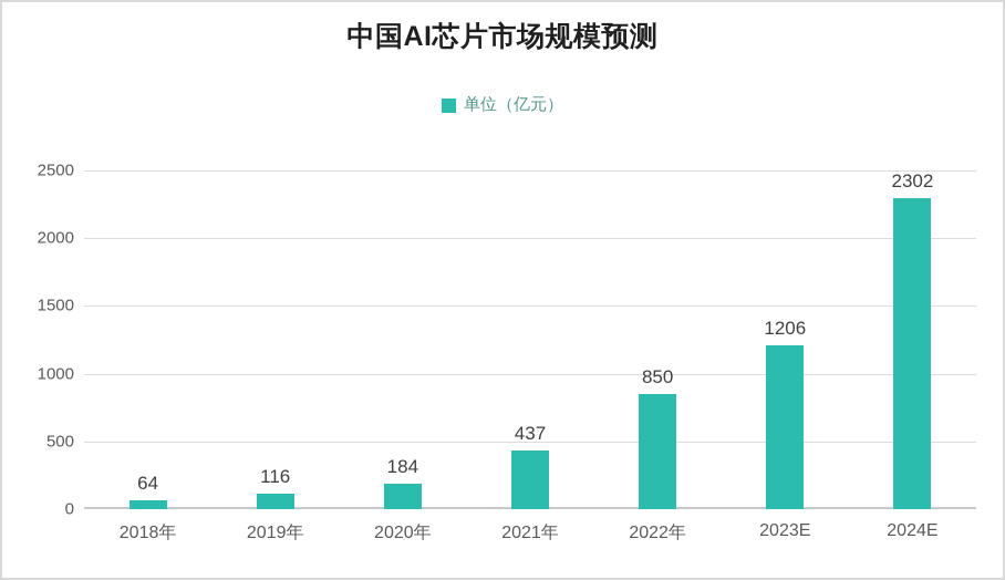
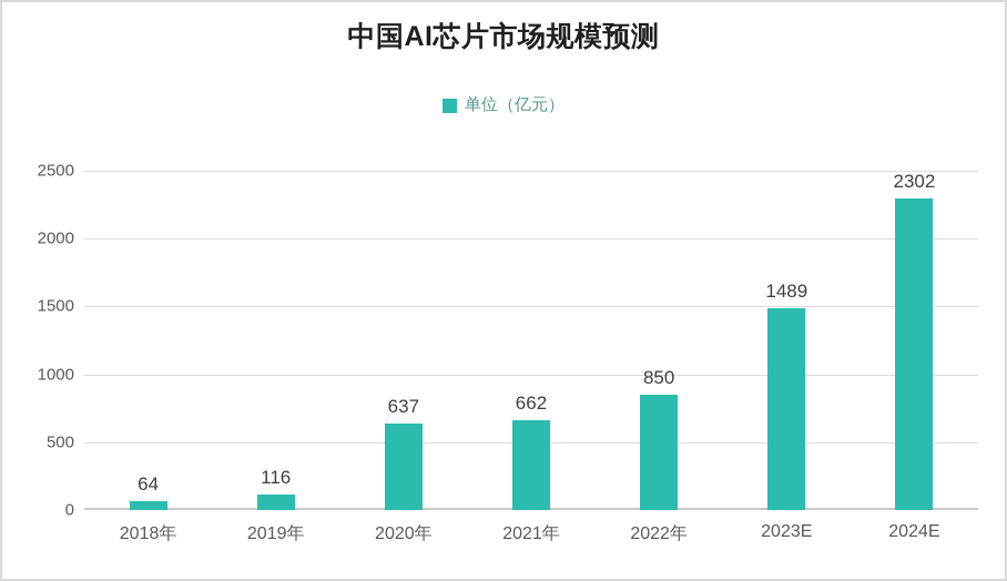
2020年: 184 -> 637
2021年: 437 -> 662
2023E: 1206 -> 1489
